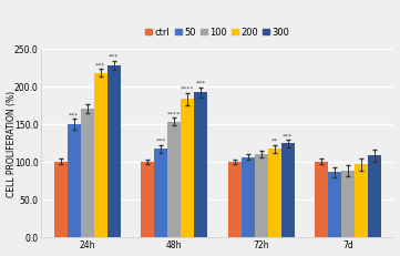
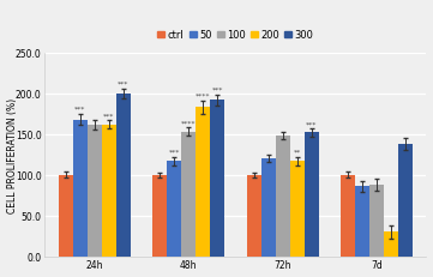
50/24h: 150 -> 168
100/24h: 170 -> 162
200/24h: 218 -> 162
300/24h: 228 -> 200
50/72h: 106 -> 120
100/72h: 110 -> 148
300/72h: 124 -> 152
200/7d: 96 -> 30
300/7d: 108 -> 138
